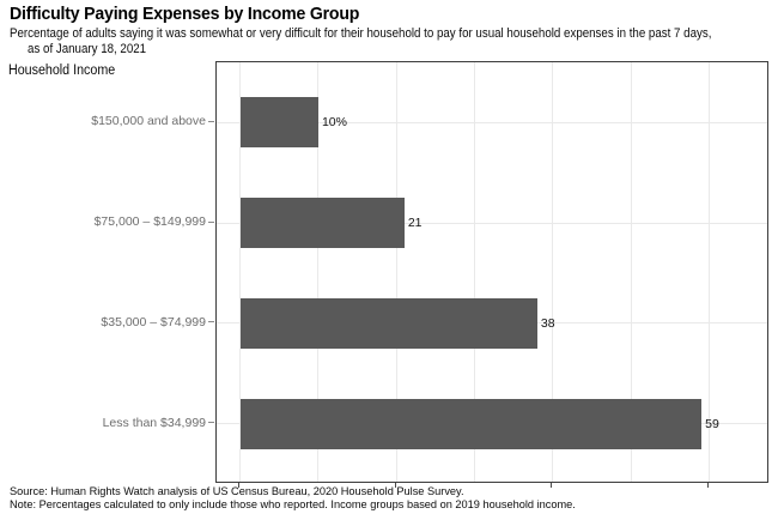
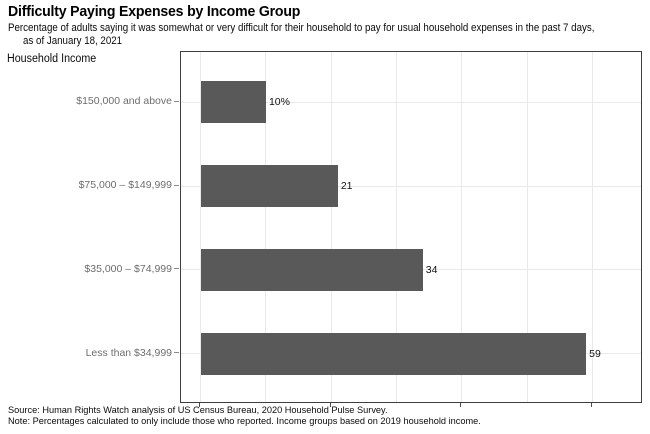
$35,000 – $74,999: 38 -> 34
